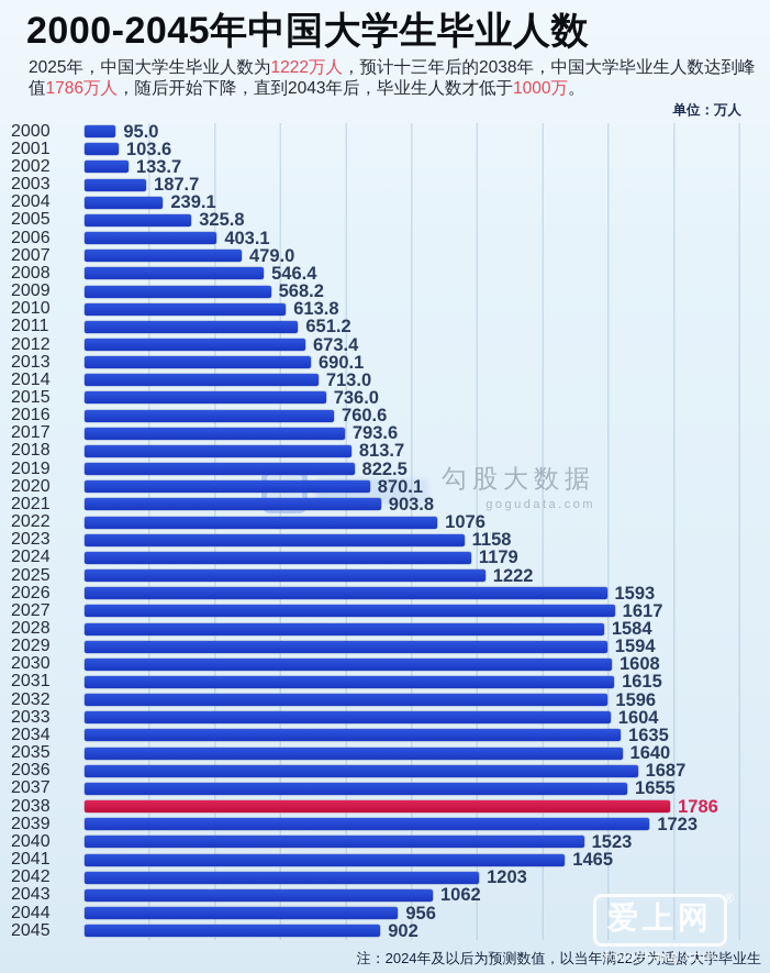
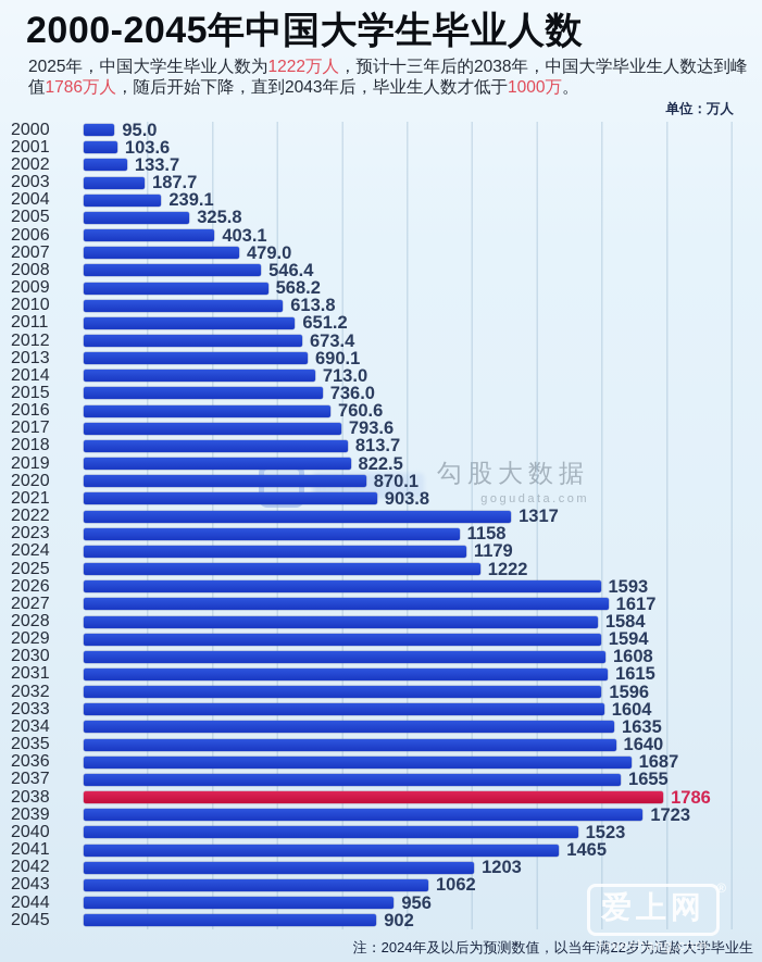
2022: 1076 -> 1317
